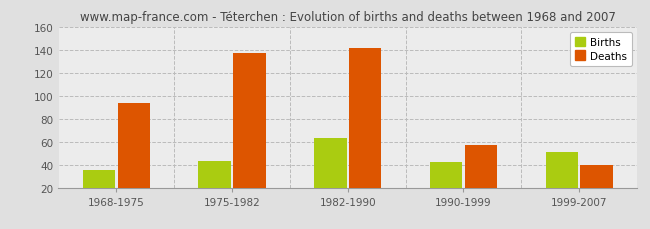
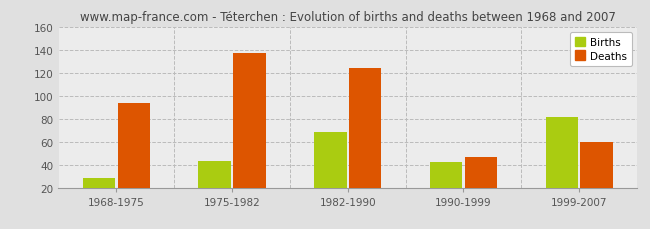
Births/1968-1975: 35 -> 28
Births/1982-1990: 63 -> 68
Deaths/1982-1990: 141 -> 124
Deaths/1990-1999: 57 -> 47
Births/1999-2007: 51 -> 81
Deaths/1999-2007: 40 -> 60
